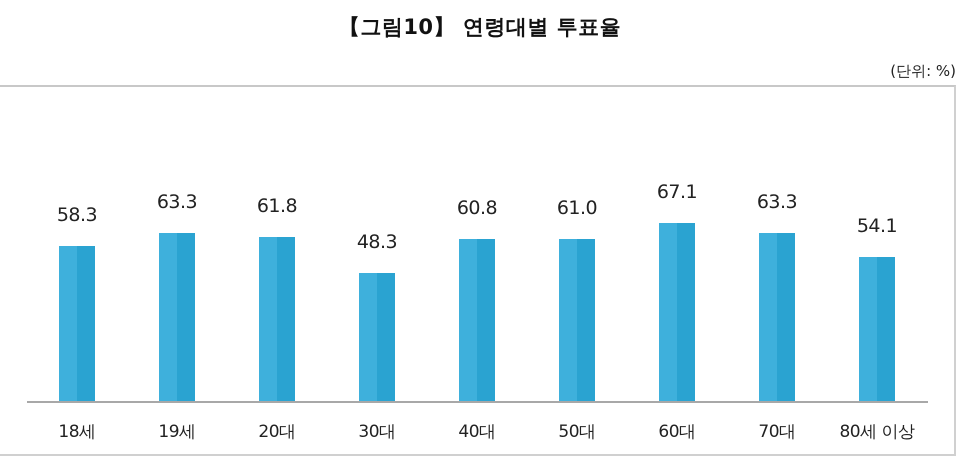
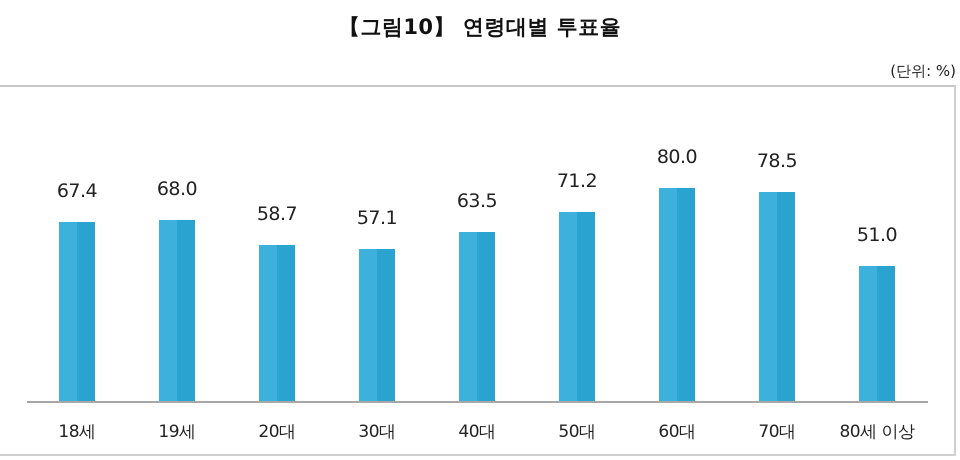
18세: 58.3 -> 67.4
19세: 63.3 -> 68.0
20대: 61.8 -> 58.7
30대: 48.3 -> 57.1
40대: 60.8 -> 63.5
50대: 61.0 -> 71.2
60대: 67.1 -> 80.0
70대: 63.3 -> 78.5
80세 이상: 54.1 -> 51.0
